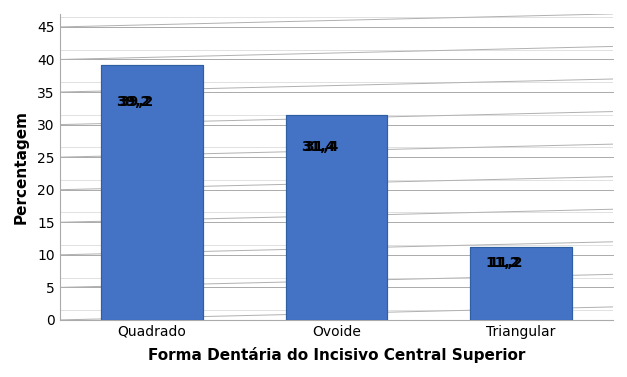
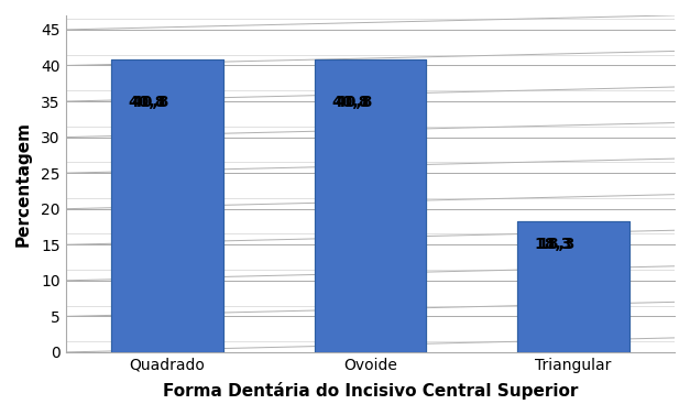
Quadrado: 39.2 -> 40.8
Ovoide: 31.4 -> 40.8
Triangular: 11.2 -> 18.3
